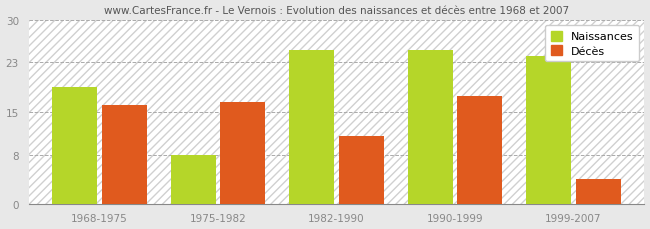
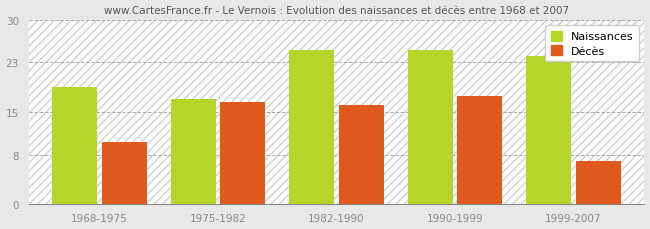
Décès/1968-1975: 16.0 -> 10.0
Naissances/1975-1982: 8 -> 17
Décès/1982-1990: 11.0 -> 16.0
Décès/1999-2007: 4.0 -> 7.0
